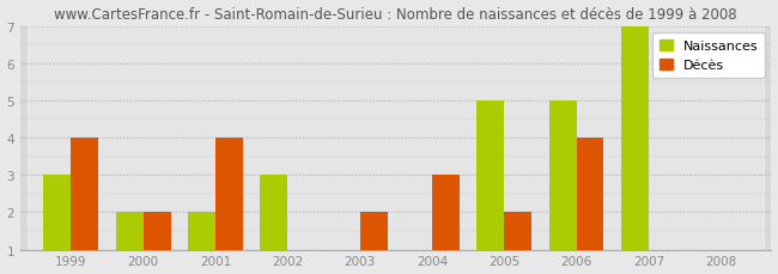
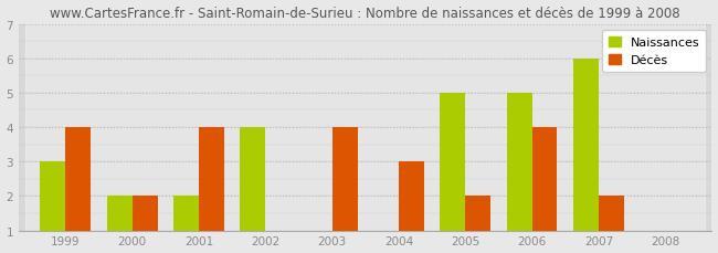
Naissances/2002: 3 -> 4
Décès/2003: 2 -> 4
Naissances/2007: 7 -> 6
Décès/2007: 1 -> 2
